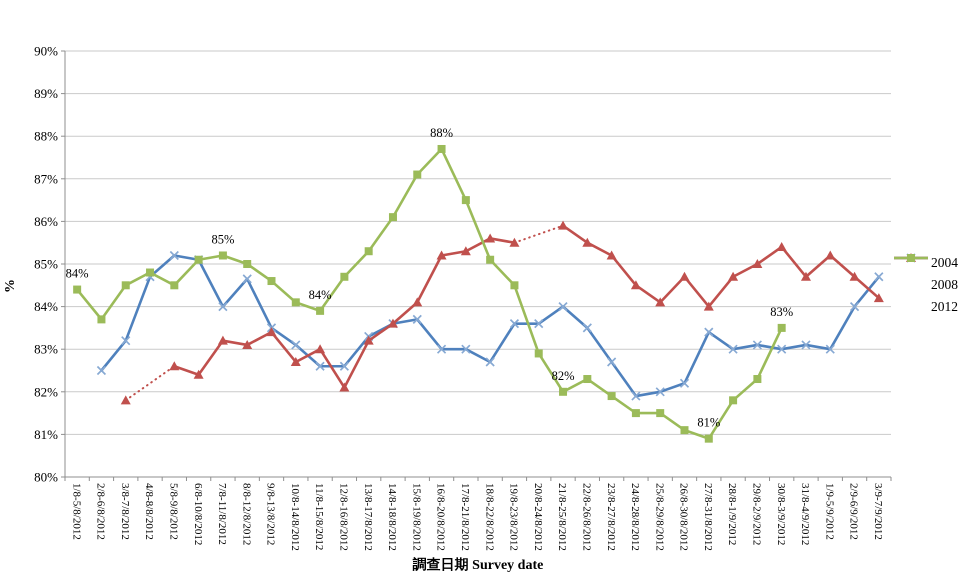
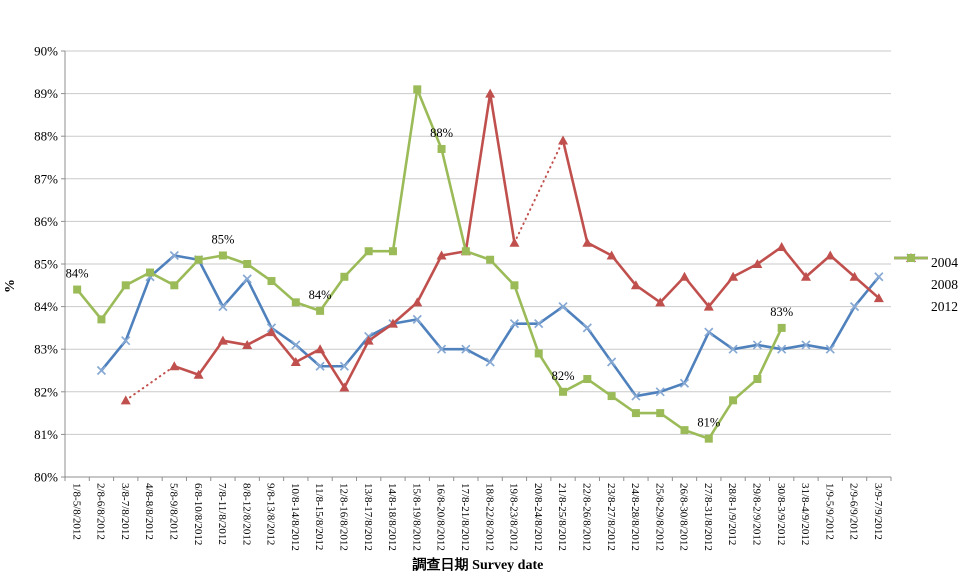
2012/14/8-18/8/2012: 86.1% -> 85.3%
2012/15/8-19/8/2012: 87.1% -> 89.1%
2012/17/8-21/8/2012: 86.5% -> 85.3%
2008/18/8-22/8/2012: 85.6% -> 89.0%
2008/21/8-25/8/2012: 85.9% -> 87.9%
